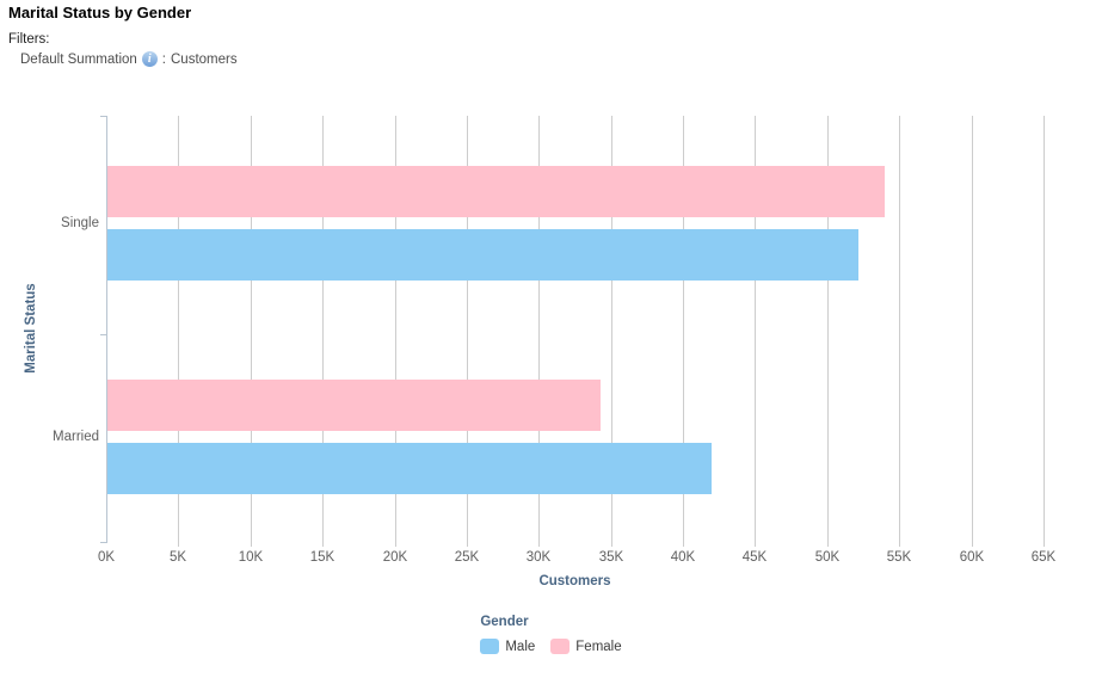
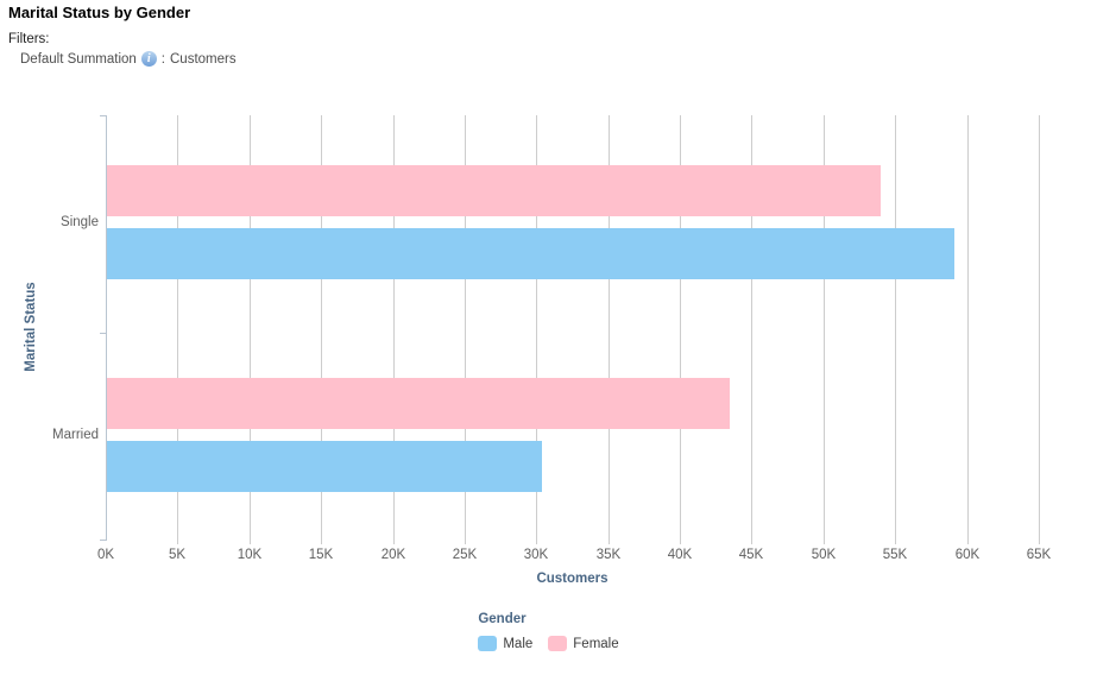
Male/Single: 52.1K -> 59.0K
Male/Married: 41.9K -> 30.3K
Female/Married: 34.2K -> 43.4K
